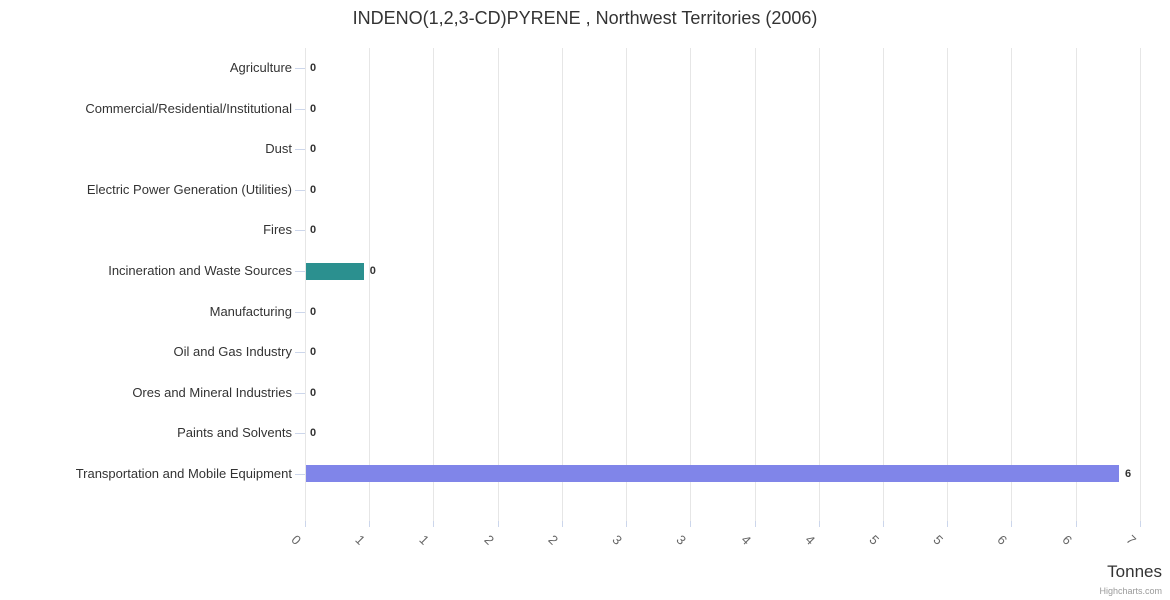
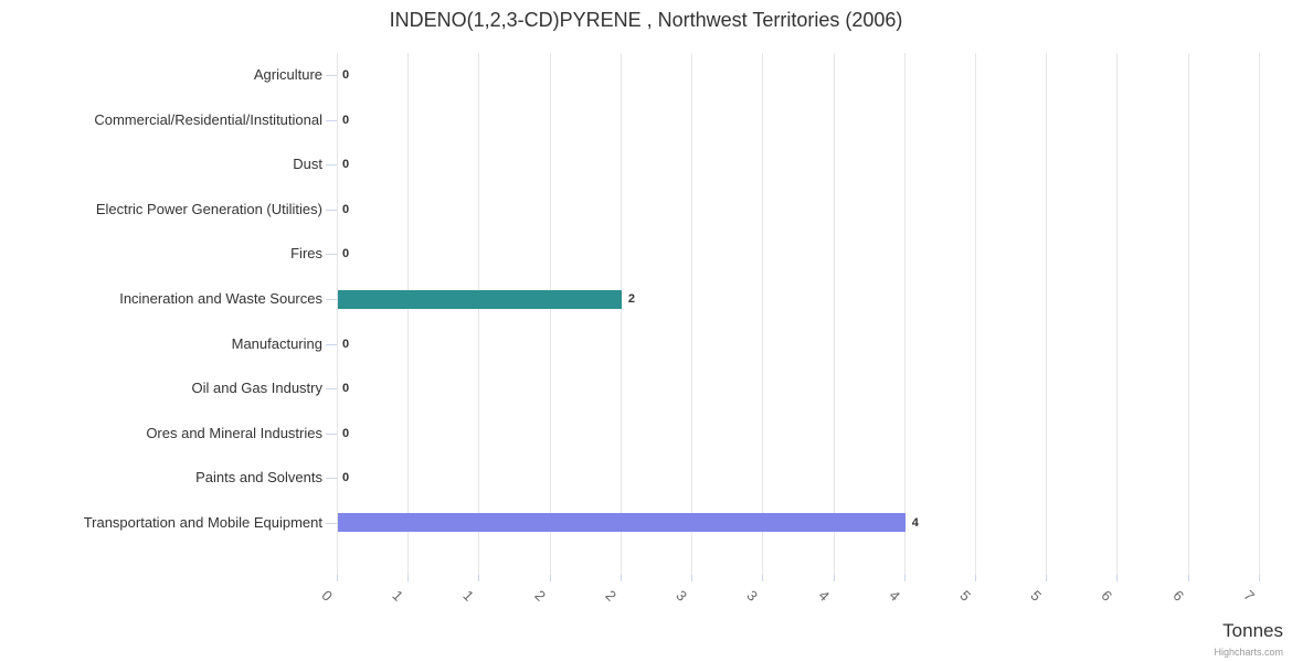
Incineration and Waste Sources: 0 -> 2
Transportation and Mobile Equipment: 6 -> 4
